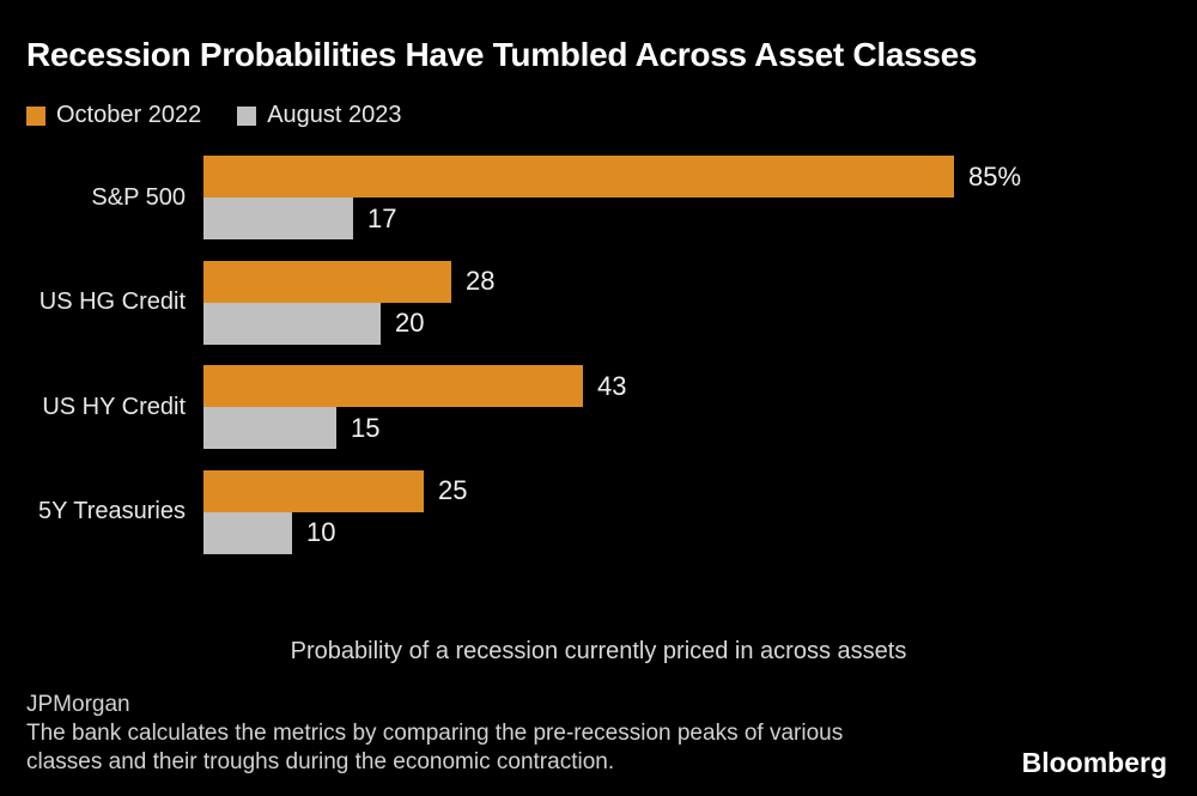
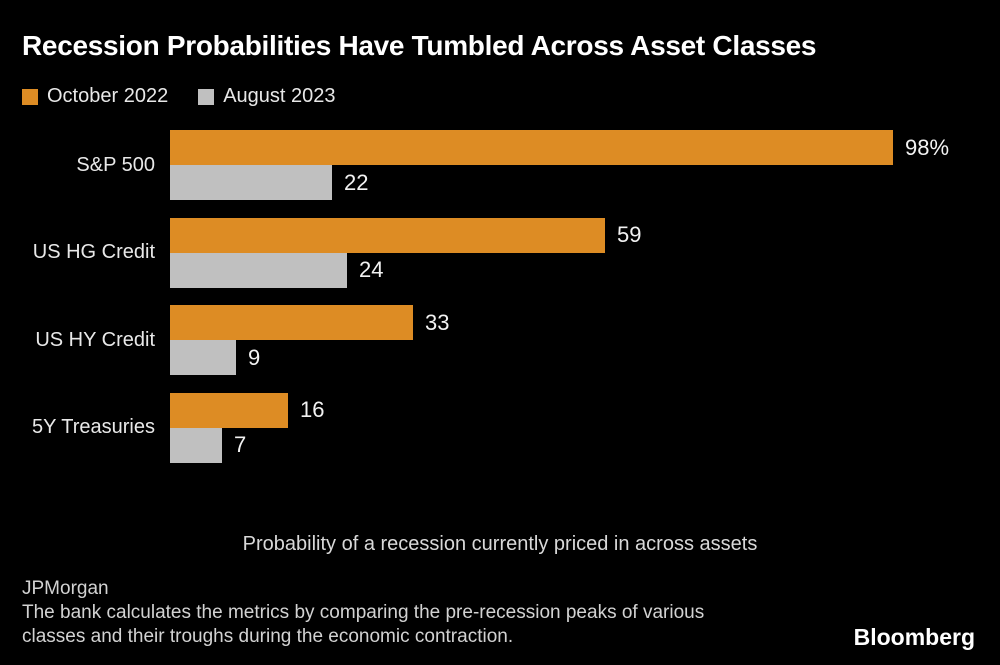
October 2022/S&P 500: 85% -> 98%
August 2023/S&P 500: 17 -> 22
October 2022/US HG Credit: 28 -> 59
August 2023/US HG Credit: 20 -> 24
October 2022/US HY Credit: 43 -> 33
August 2023/US HY Credit: 15 -> 9
October 2022/5Y Treasuries: 25 -> 16
August 2023/5Y Treasuries: 10 -> 7
